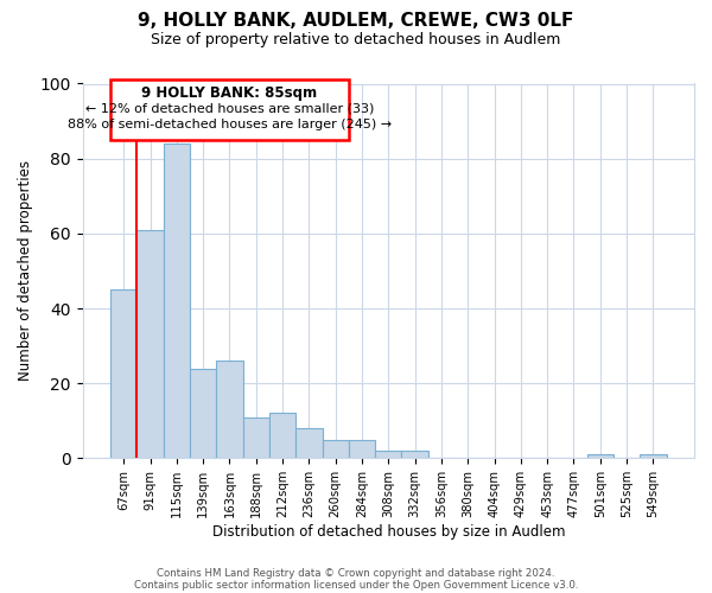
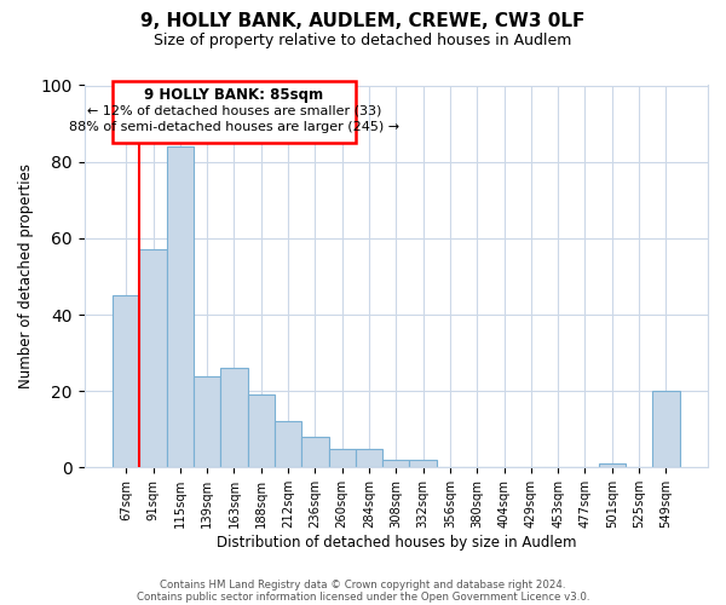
91sqm: 61 -> 57
188sqm: 11 -> 19
549sqm: 1 -> 20
